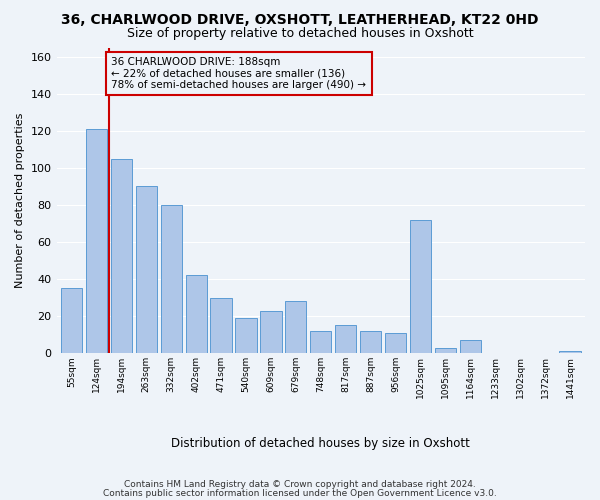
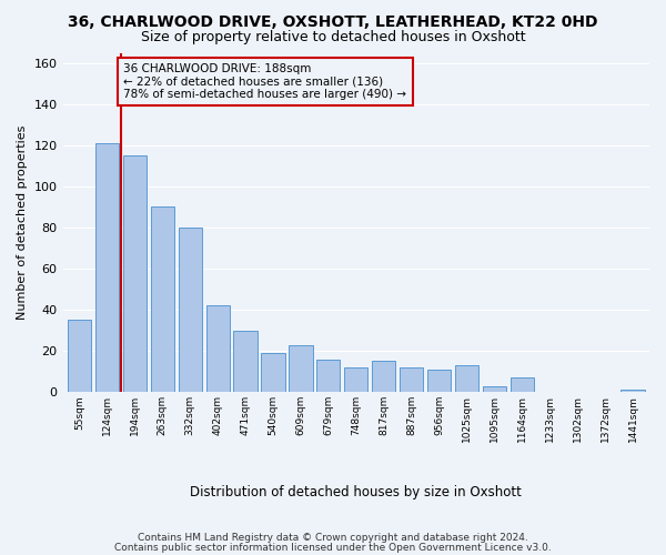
194sqm: 105 -> 115
679sqm: 28 -> 16
1025sqm: 72 -> 13
